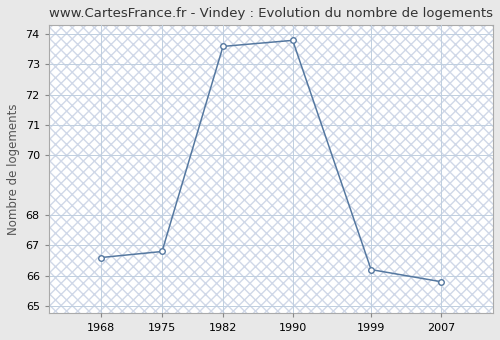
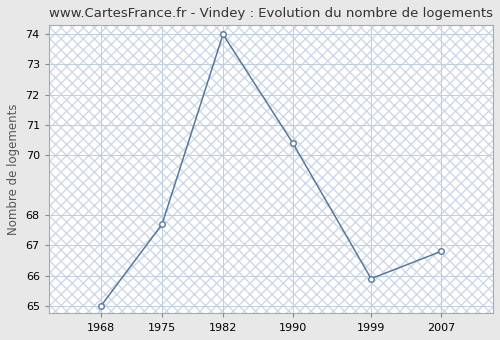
1968: 66.6 -> 65.0
1975: 66.8 -> 67.7
1982: 73.6 -> 74.0
1990: 73.8 -> 70.4
1999: 66.2 -> 65.9
2007: 65.8 -> 66.8
